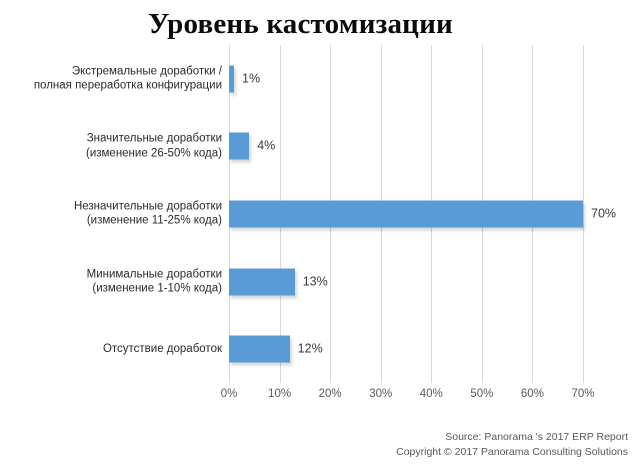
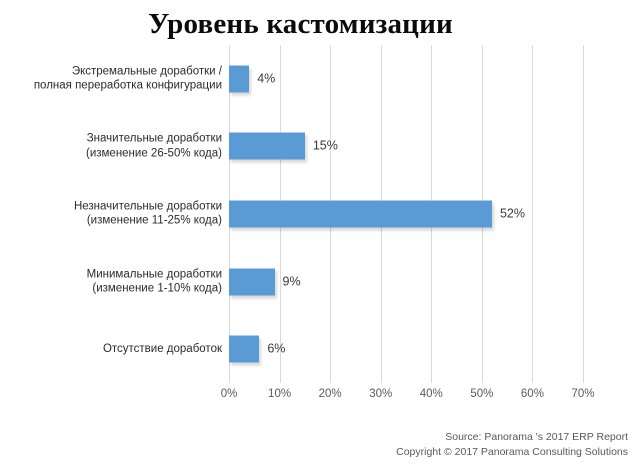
Экстремальные доработки / полная переработка конфигурации: 1% -> 4%
Значительные доработки (изменение 26-50% кода): 4% -> 15%
Незначительные доработки (изменение 11-25% кода): 70% -> 52%
Минимальные доработки (изменение 1-10% кода): 13% -> 9%
Отсутствие доработок: 12% -> 6%
